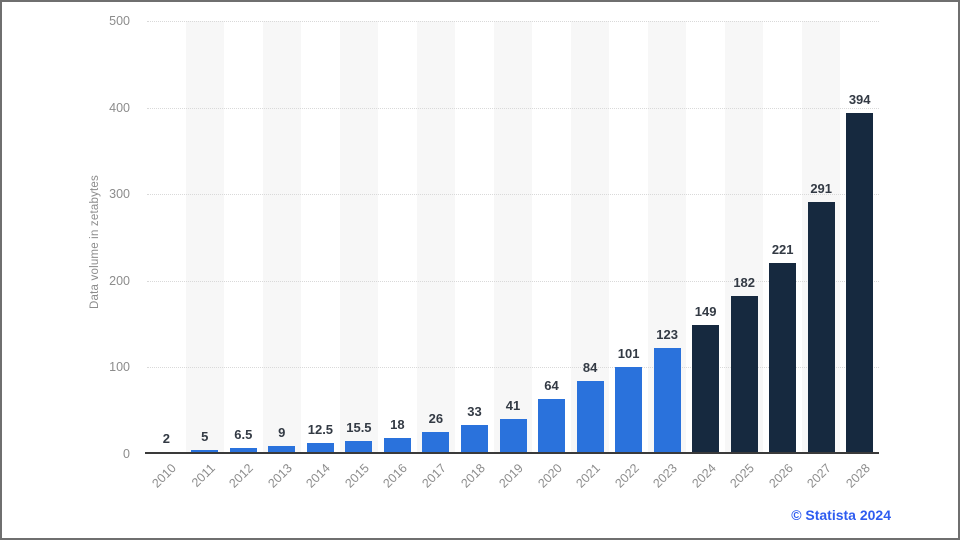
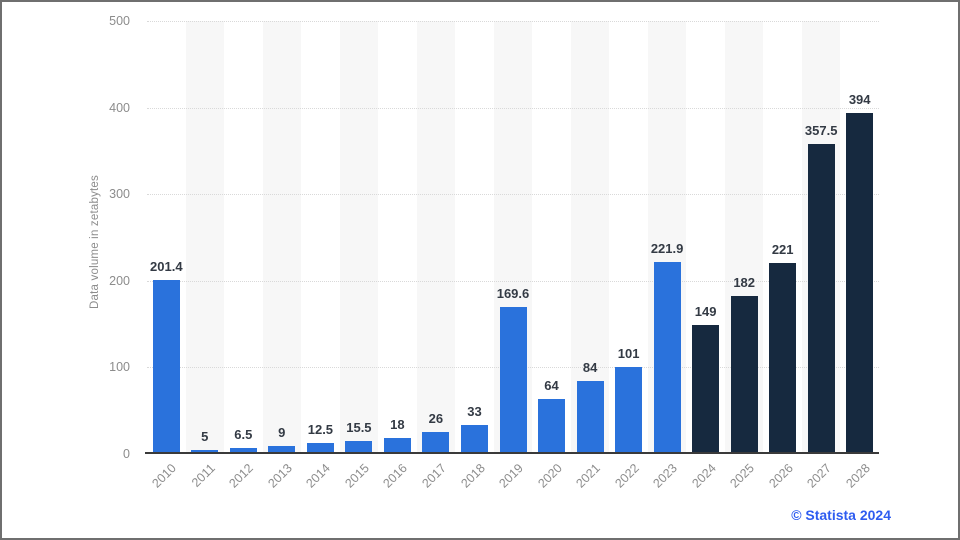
2010: 2 -> 201.4
2019: 41 -> 169.6
2023: 123 -> 221.9
2027: 291 -> 357.5
